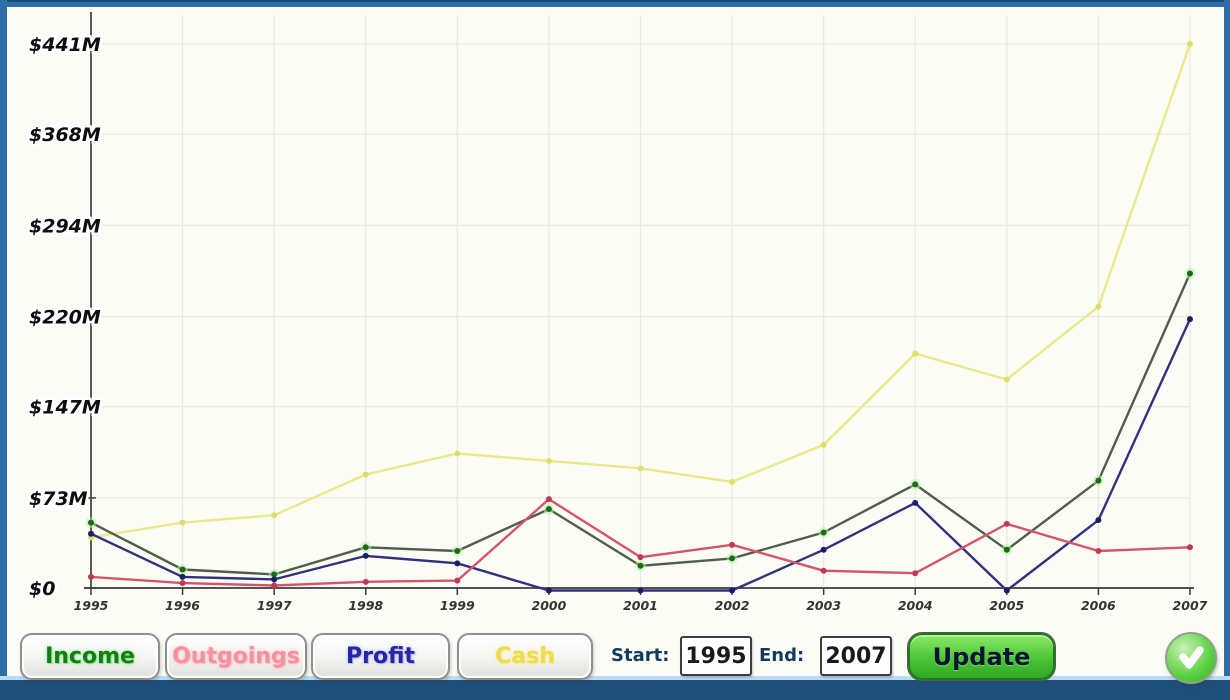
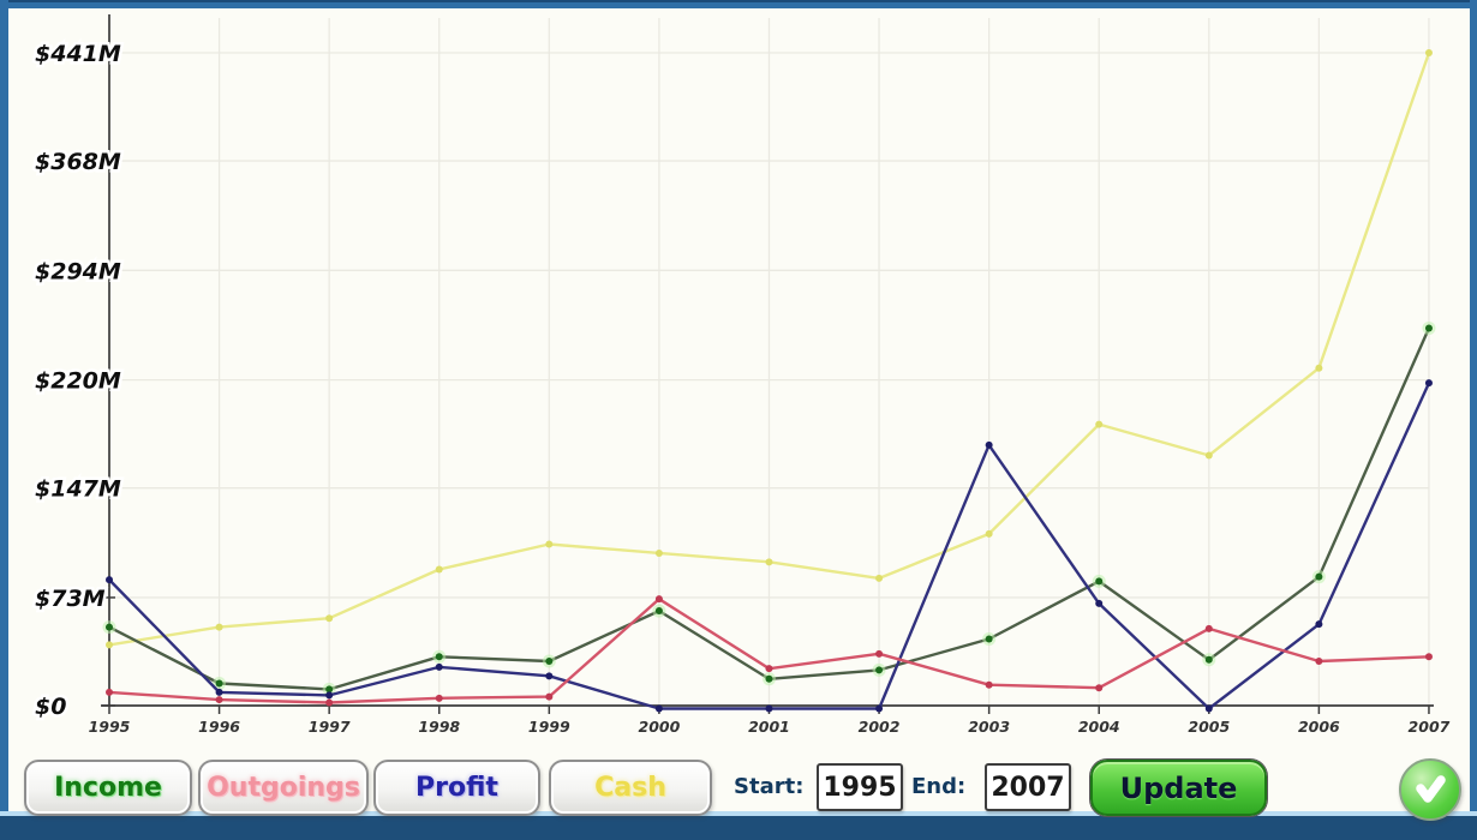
Profit/1995: $44M -> $85M
Profit/2003: $31M -> $176M
